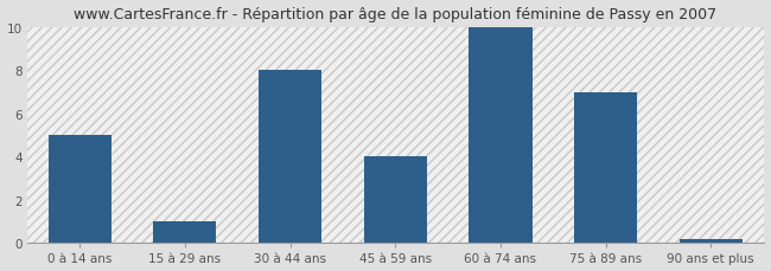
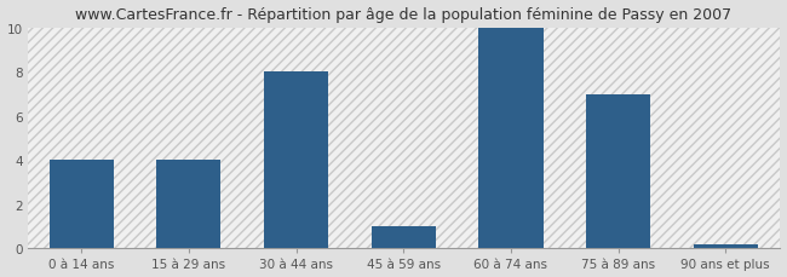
0 à 14 ans: 5.0 -> 4.0
15 à 29 ans: 1.0 -> 4.0
45 à 59 ans: 4.0 -> 1.0
